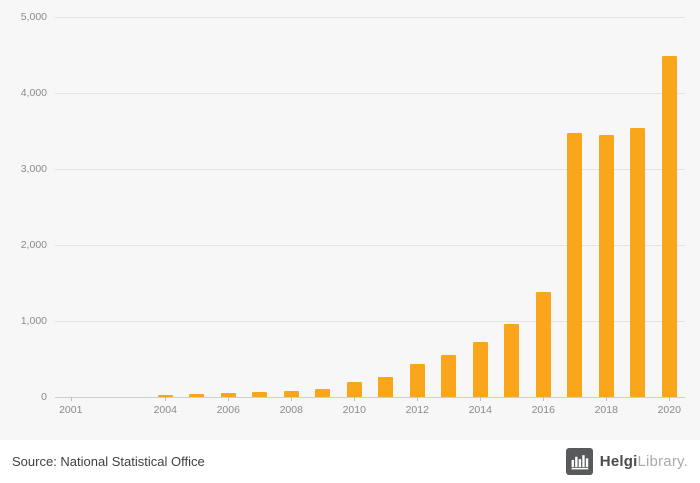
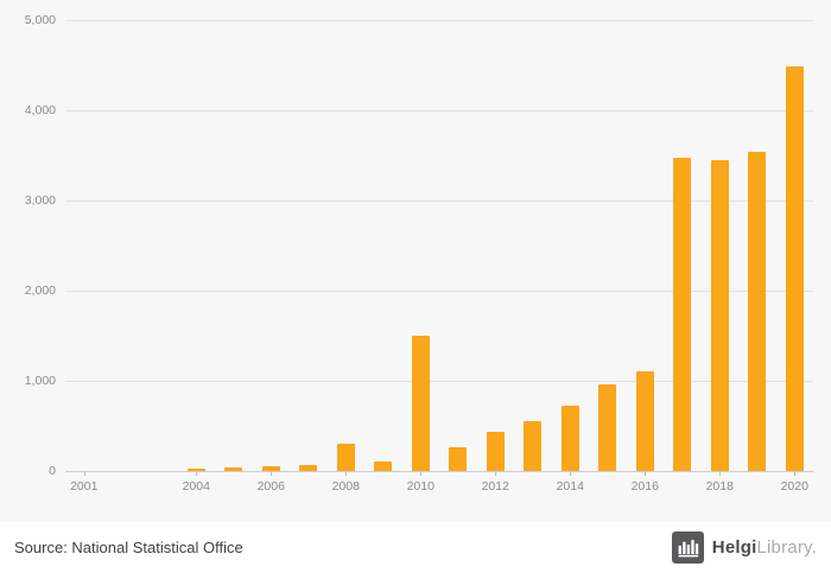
2008: 100 -> 300
2010: 200 -> 1500
2016: 1400 -> 1100
